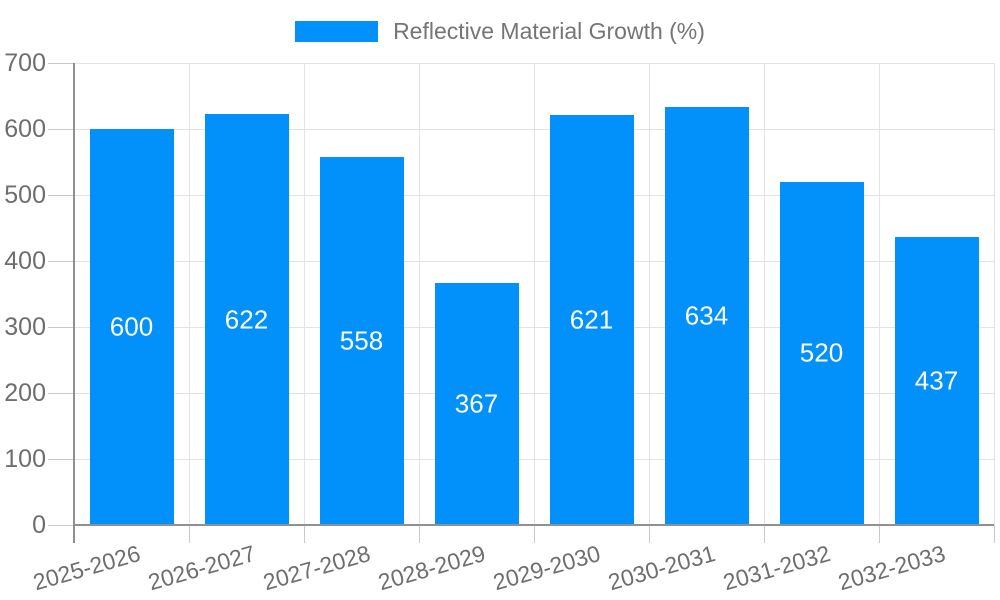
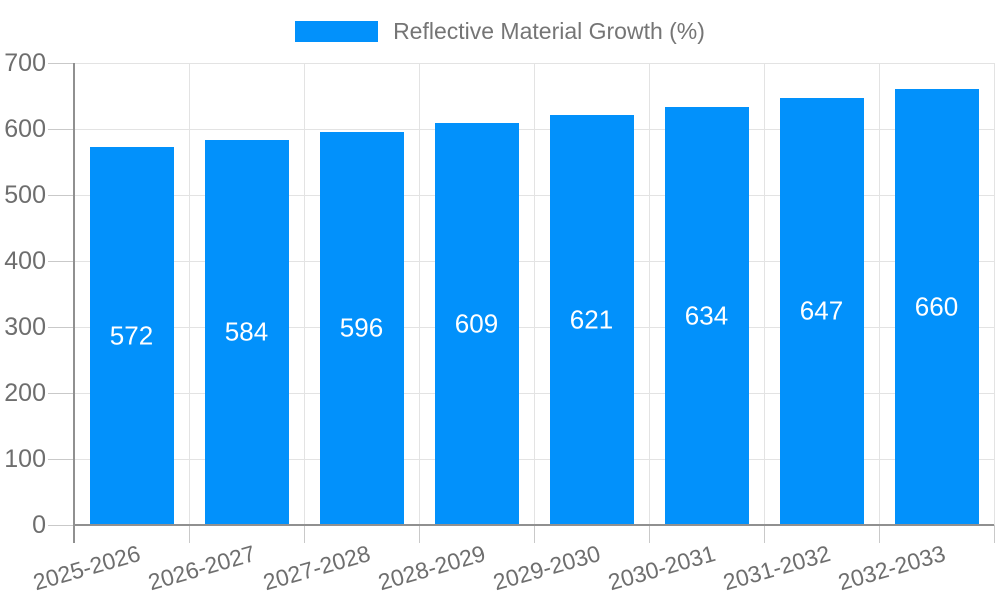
2025-2026: 600 -> 572
2026-2027: 622 -> 584
2027-2028: 558 -> 596
2028-2029: 367 -> 609
2031-2032: 520 -> 647
2032-2033: 437 -> 660
